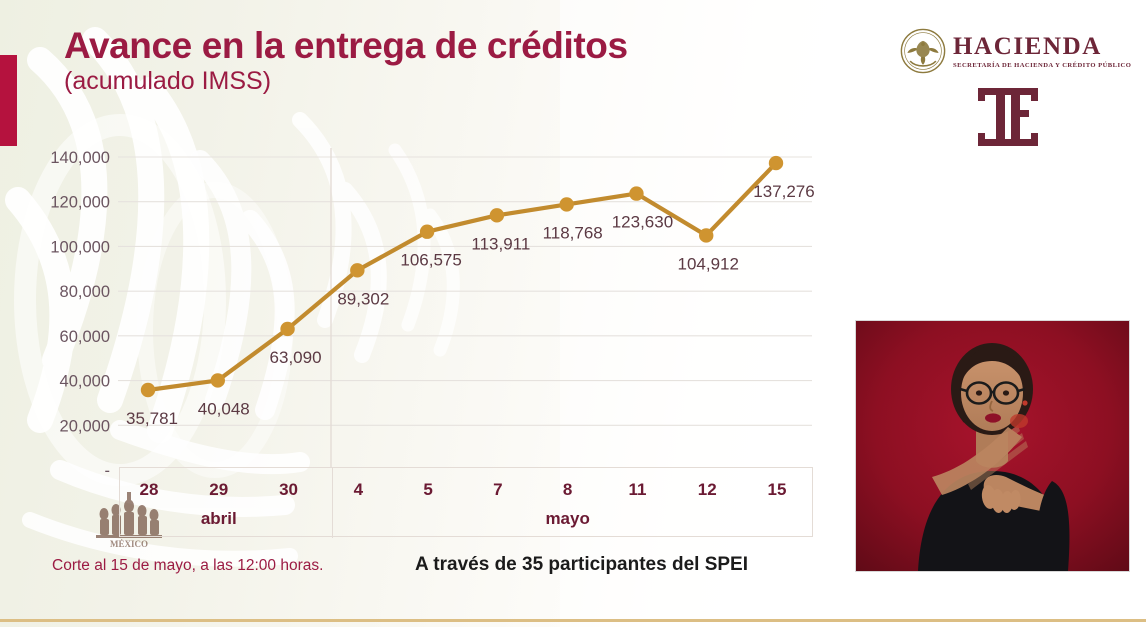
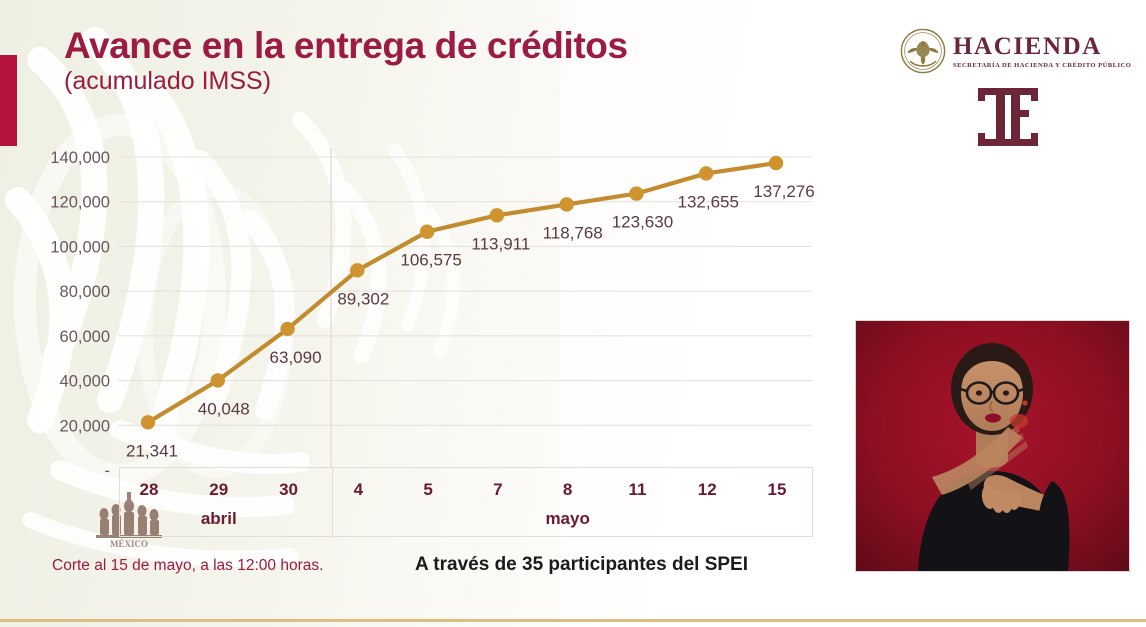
28: 35,781 -> 21,341
12: 104,912 -> 132,655
